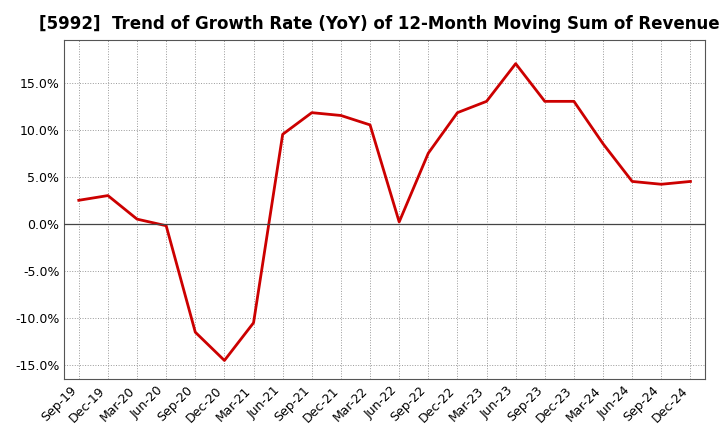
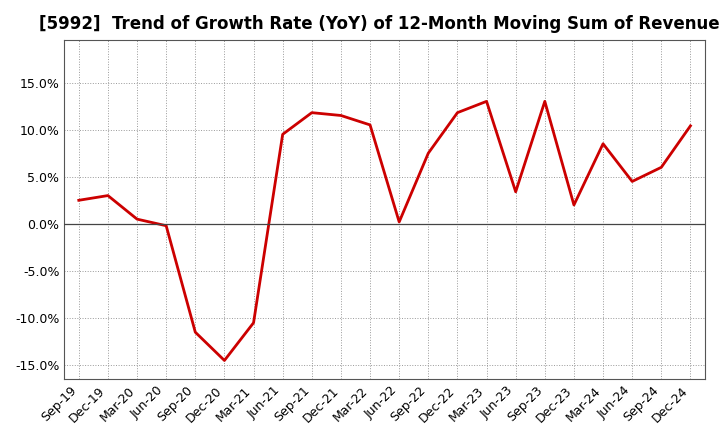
Jun-23: 17.0% -> 3.4%
Dec-23: 13.0% -> 2.0%
Sep-24: 4.2% -> 6.0%
Dec-24: 4.5% -> 10.4%
